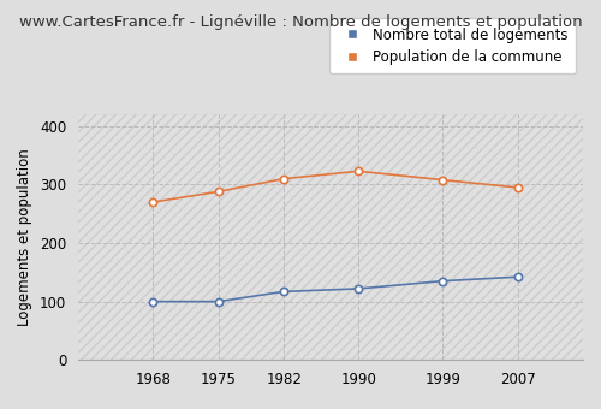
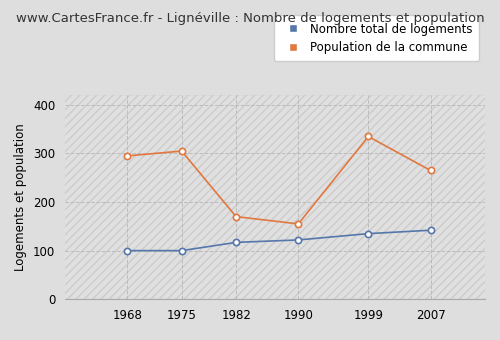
Population de la commune/1968: 270 -> 295
Population de la commune/1975: 288 -> 305
Population de la commune/1982: 310 -> 170
Population de la commune/1990: 323 -> 155
Population de la commune/1999: 308 -> 335
Population de la commune/2007: 295 -> 265
